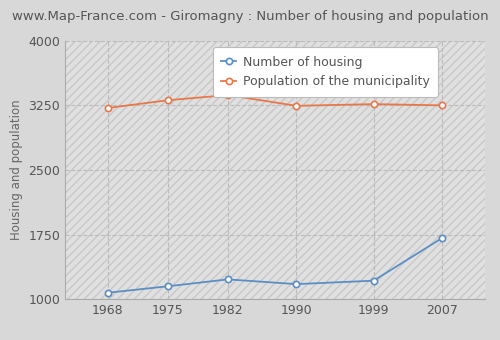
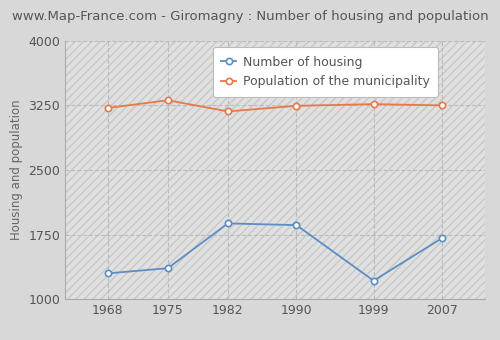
Number of housing/1968: 1080 -> 1300
Number of housing/1975: 1150 -> 1360
Number of housing/1982: 1230 -> 1880
Population of the municipality/1982: 3370 -> 3180
Number of housing/1990: 1180 -> 1860
